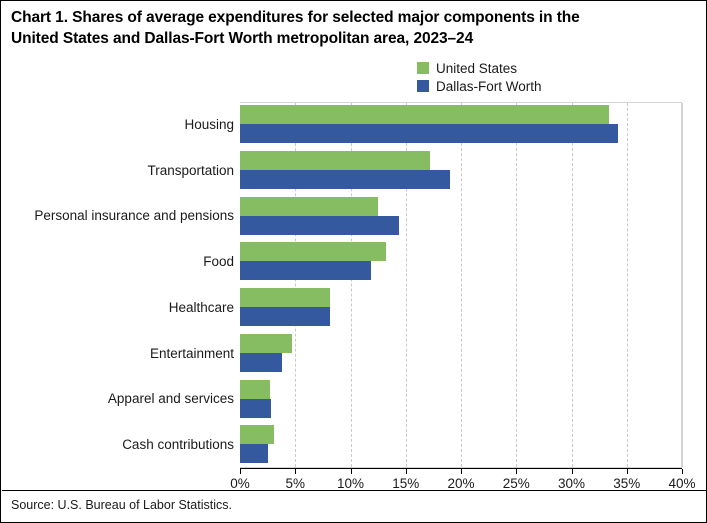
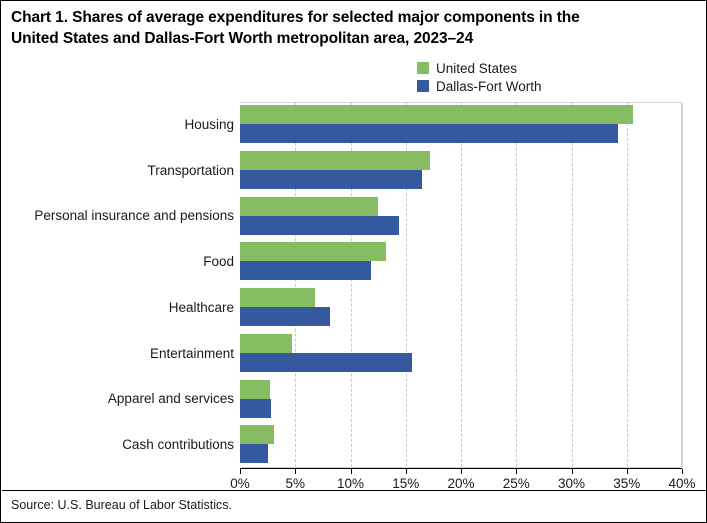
United States/Housing: 33.4% -> 35.6%
Dallas-Fort Worth/Transportation: 19.0% -> 16.5%
United States/Healthcare: 8.1% -> 6.8%
Dallas-Fort Worth/Entertainment: 3.8% -> 15.6%
